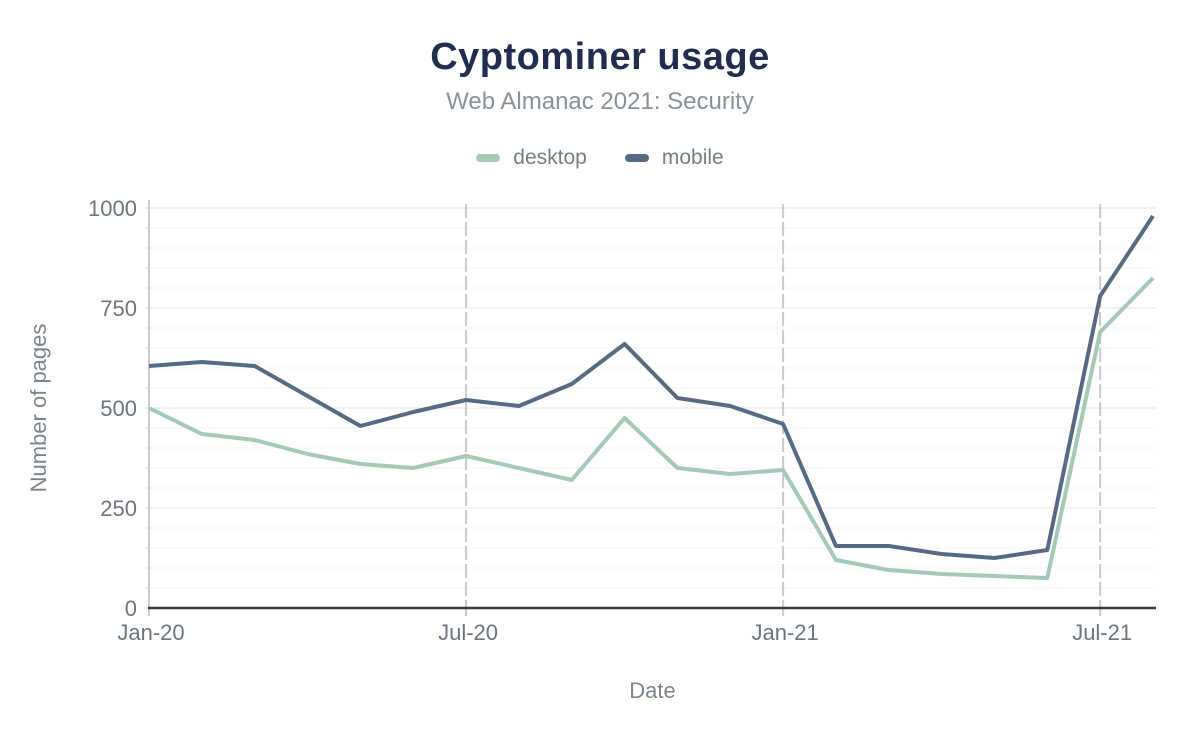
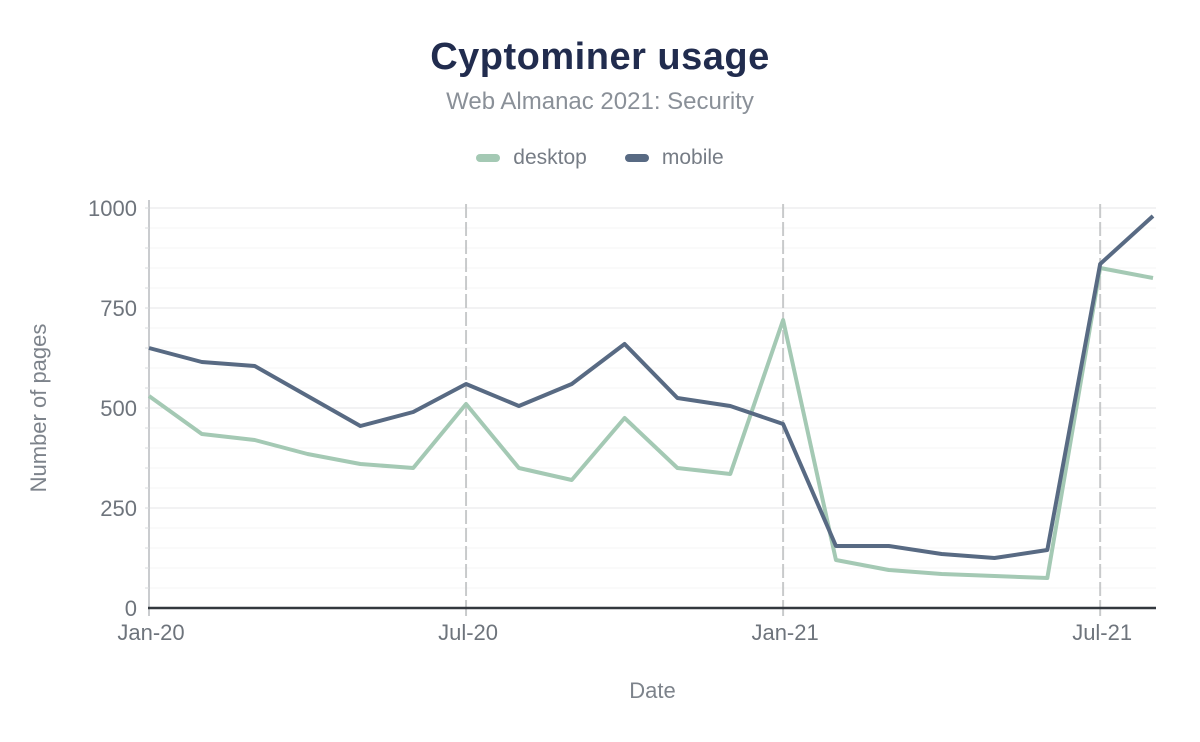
desktop/Jan-20: 500 -> 530
mobile/Jan-20: 600 -> 650
desktop/Jul-20: 380 -> 510
mobile/Jul-20: 520 -> 560
desktop/Jan-21: 340 -> 720
desktop/Jul-21: 690 -> 850
mobile/Jul-21: 780 -> 860
